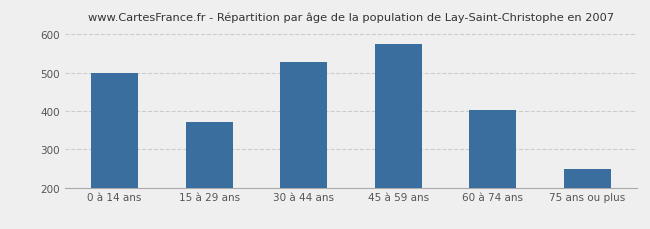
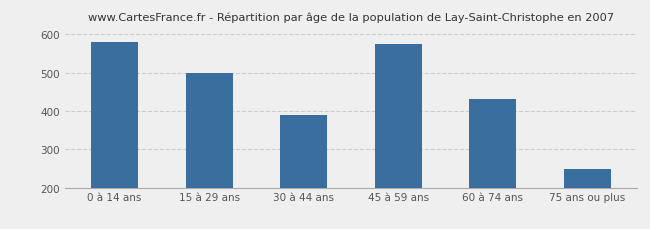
0 à 14 ans: 500 -> 580
15 à 29 ans: 370 -> 500
30 à 44 ans: 528 -> 390
60 à 74 ans: 403 -> 430
